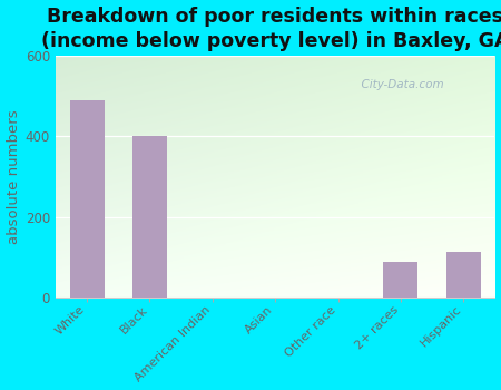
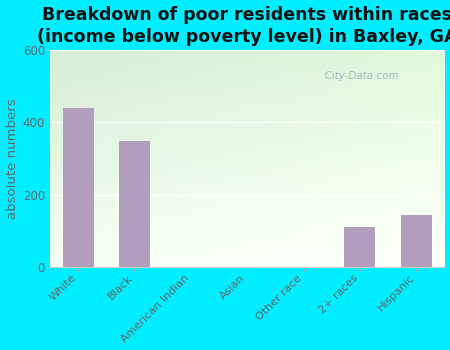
White: 490 -> 440
Black: 400 -> 350
2+ races: 90 -> 110
Hispanic: 115 -> 145
